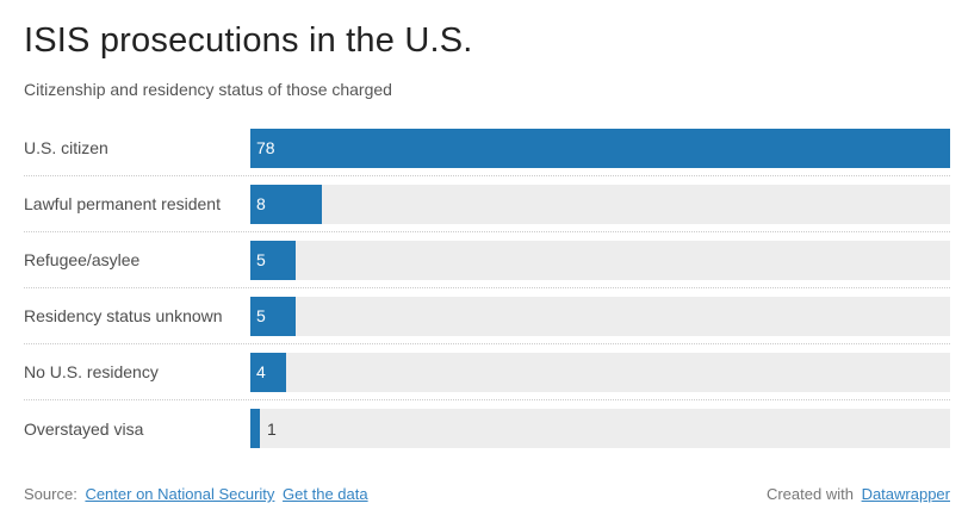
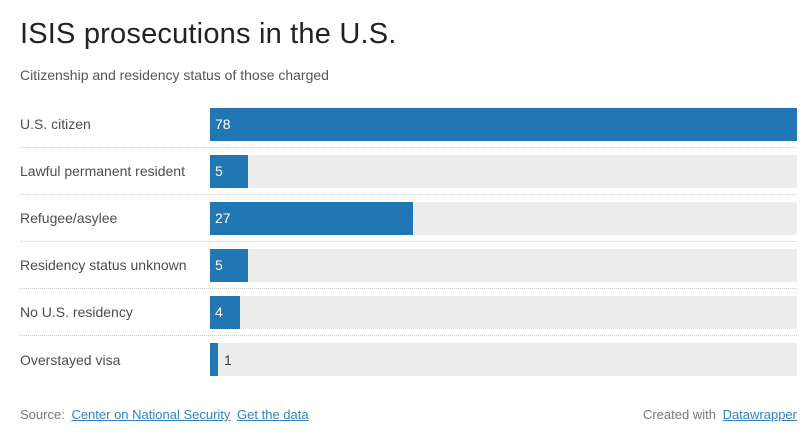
Lawful permanent resident: 8 -> 5
Refugee/asylee: 5 -> 27
